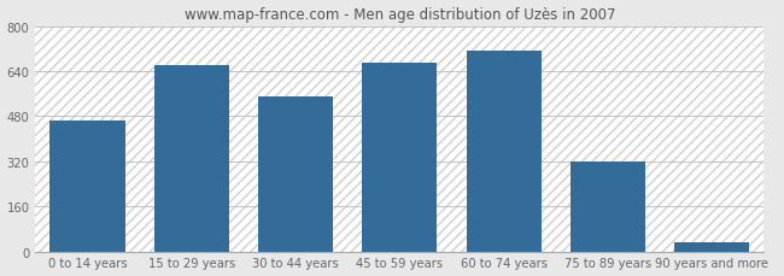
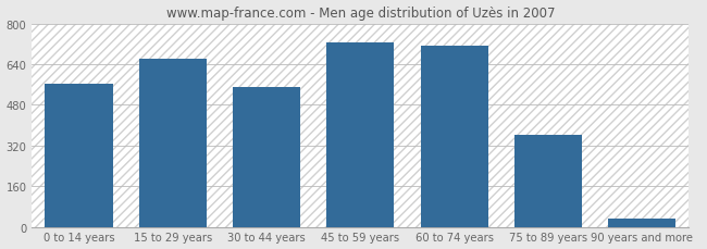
0 to 14 years: 465 -> 563
45 to 59 years: 670 -> 727
75 to 89 years: 320 -> 362
